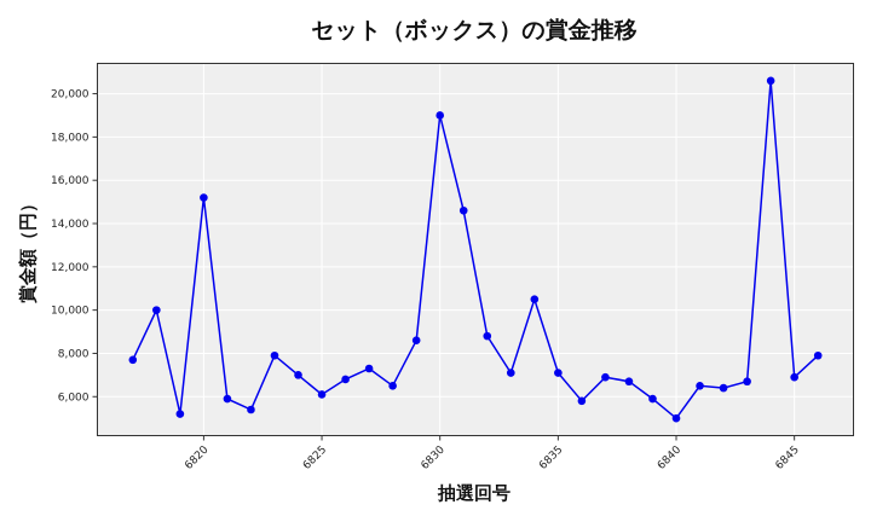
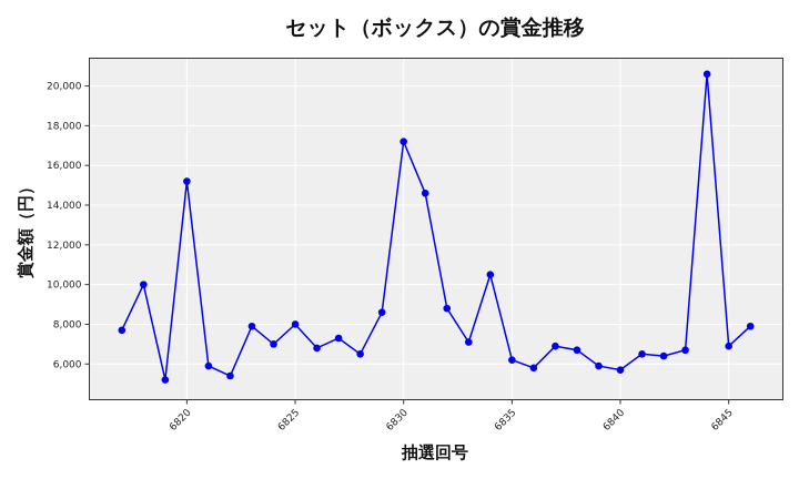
6825: 6100 -> 8000
6830: 19000 -> 17200
6835: 7100 -> 6200
6840: 5000 -> 5700
